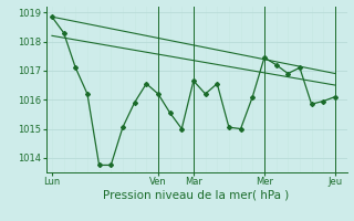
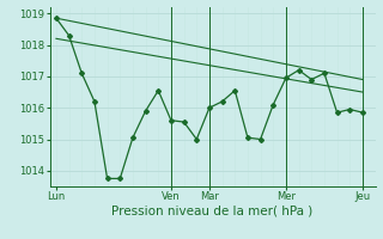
Ven: 1016.20 -> 1015.60
Mar: 1016.65 -> 1016.00
Mer: 1017.45 -> 1016.95
Jeu: 1016.10 -> 1015.85
